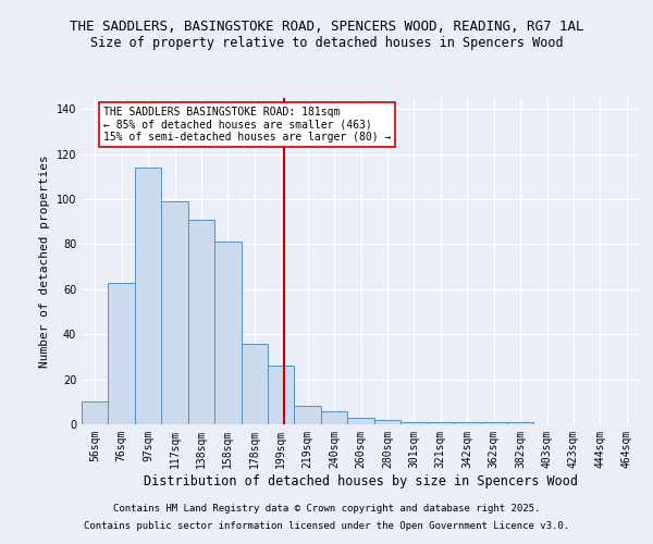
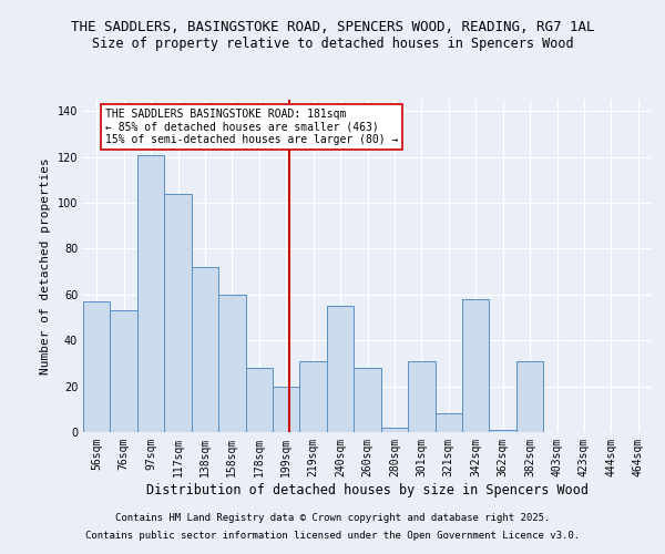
56sqm: 10 -> 57
76sqm: 63 -> 53
97sqm: 114 -> 121
117sqm: 99 -> 104
138sqm: 91 -> 72
158sqm: 81 -> 60
178sqm: 36 -> 28
199sqm: 26 -> 20
219sqm: 8 -> 31
240sqm: 6 -> 55
260sqm: 3 -> 28
301sqm: 1 -> 31
321sqm: 1 -> 8
342sqm: 1 -> 58
382sqm: 1 -> 31
